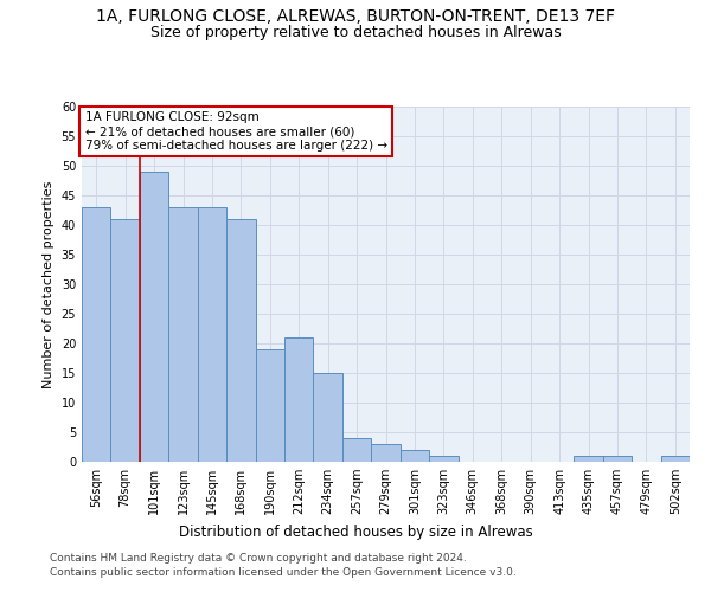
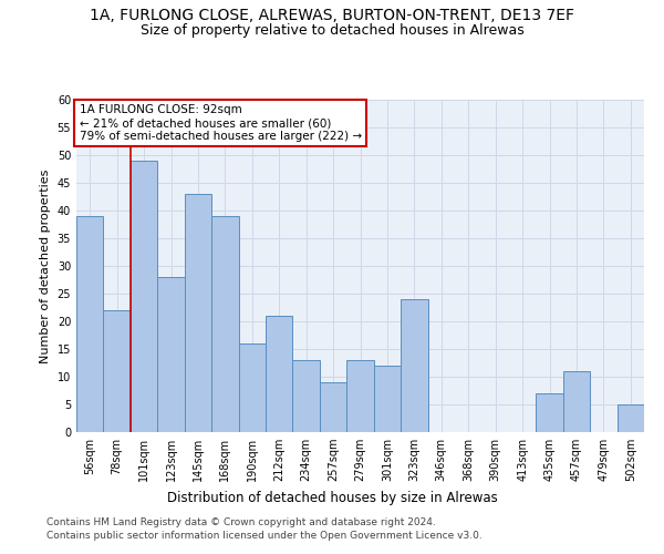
56sqm: 43 -> 39
78sqm: 41 -> 22
123sqm: 43 -> 28
168sqm: 41 -> 39
190sqm: 19 -> 16
234sqm: 15 -> 13
257sqm: 4 -> 9
279sqm: 3 -> 13
301sqm: 2 -> 12
323sqm: 1 -> 24
435sqm: 1 -> 7
457sqm: 1 -> 11
502sqm: 1 -> 5
